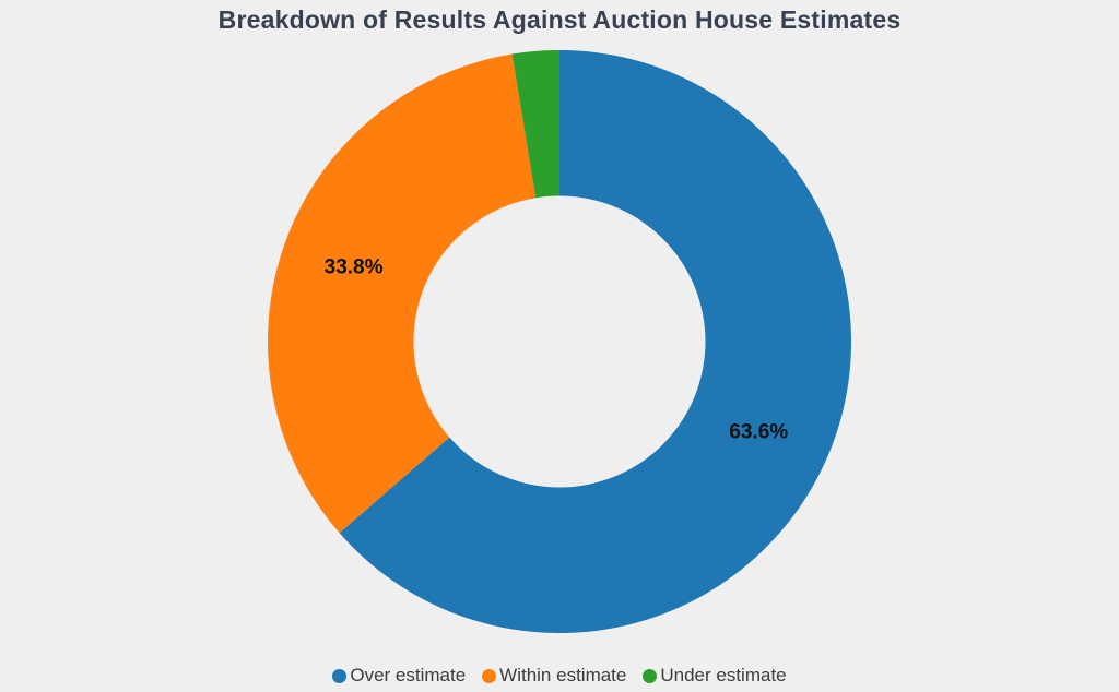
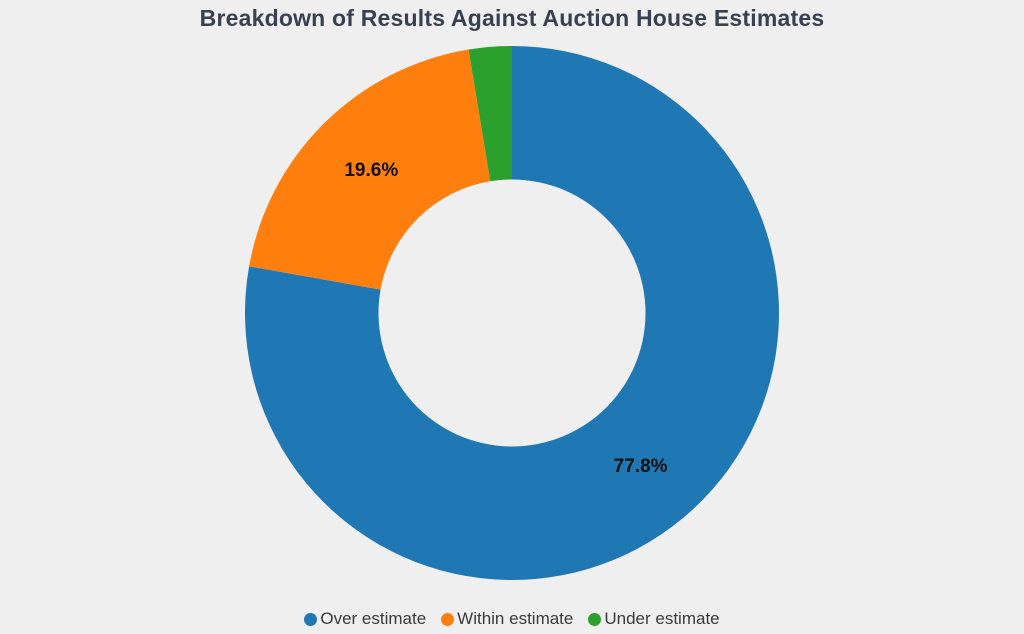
Over estimate: 63.6% -> 77.8%
Within estimate: 33.8% -> 19.6%
